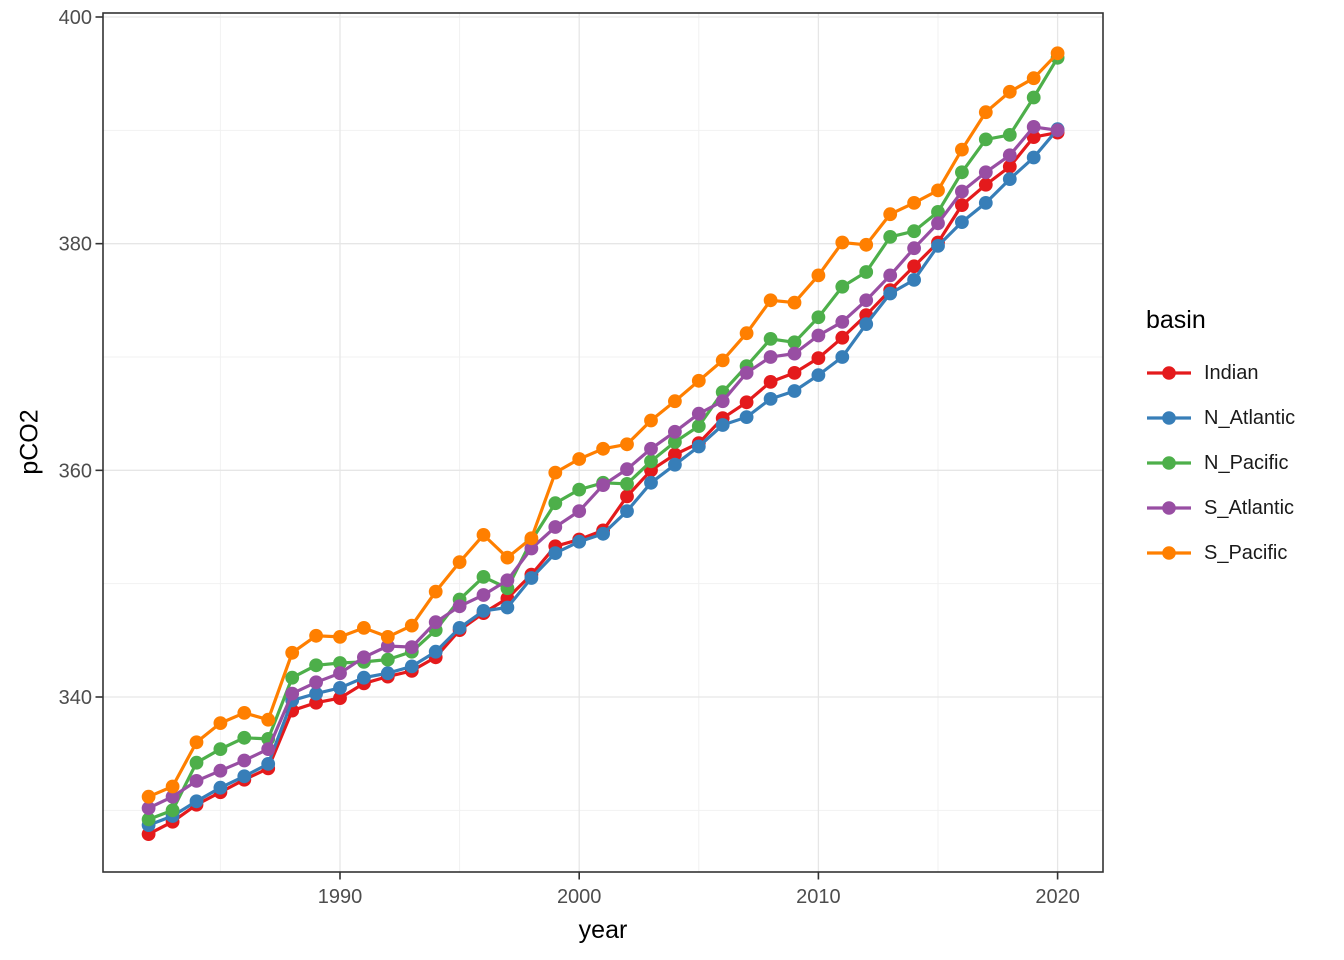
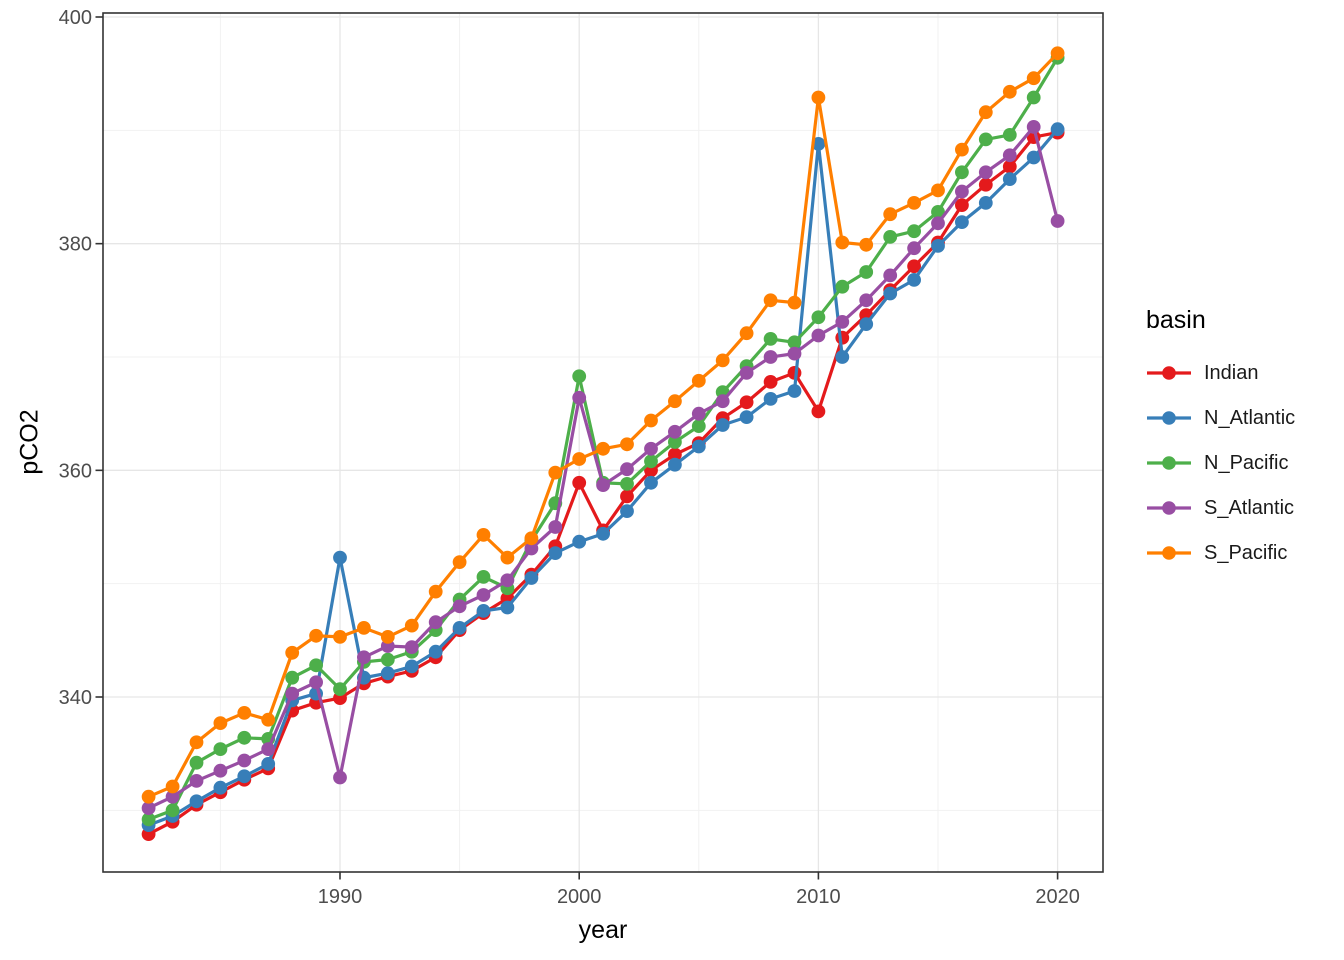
N_Atlantic/1990: 340.8 -> 352.3
N_Pacific/1990: 343.0 -> 340.7
S_Atlantic/1990: 342.1 -> 332.9
Indian/2000: 353.9 -> 358.9
N_Pacific/2000: 358.3 -> 368.3
S_Atlantic/2000: 356.4 -> 366.4
Indian/2010: 369.9 -> 365.2
N_Atlantic/2010: 368.4 -> 388.8
S_Pacific/2010: 377.2 -> 392.9
S_Atlantic/2020: 390.0 -> 382.0
